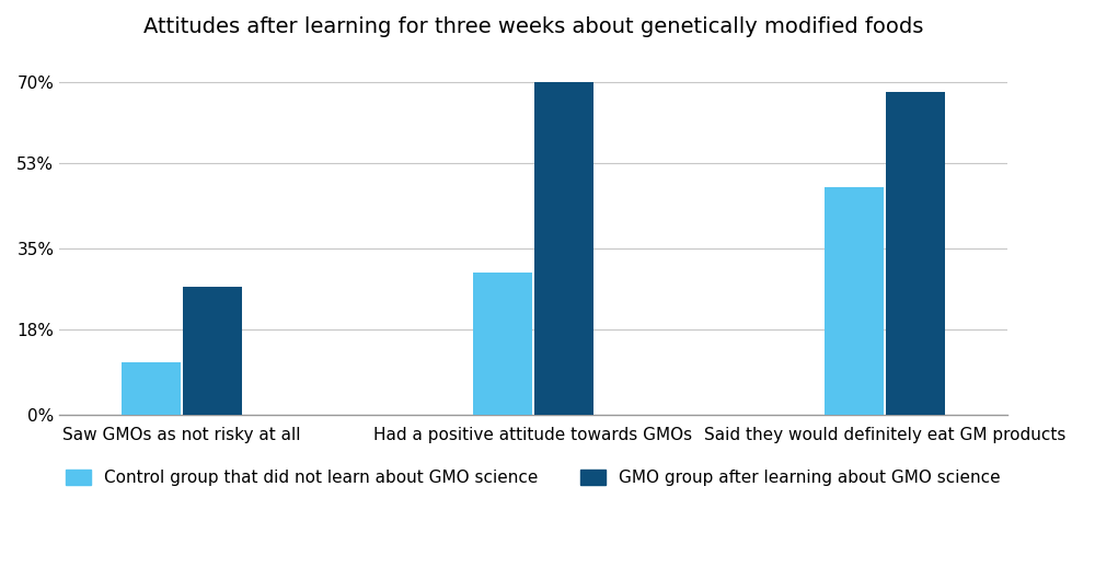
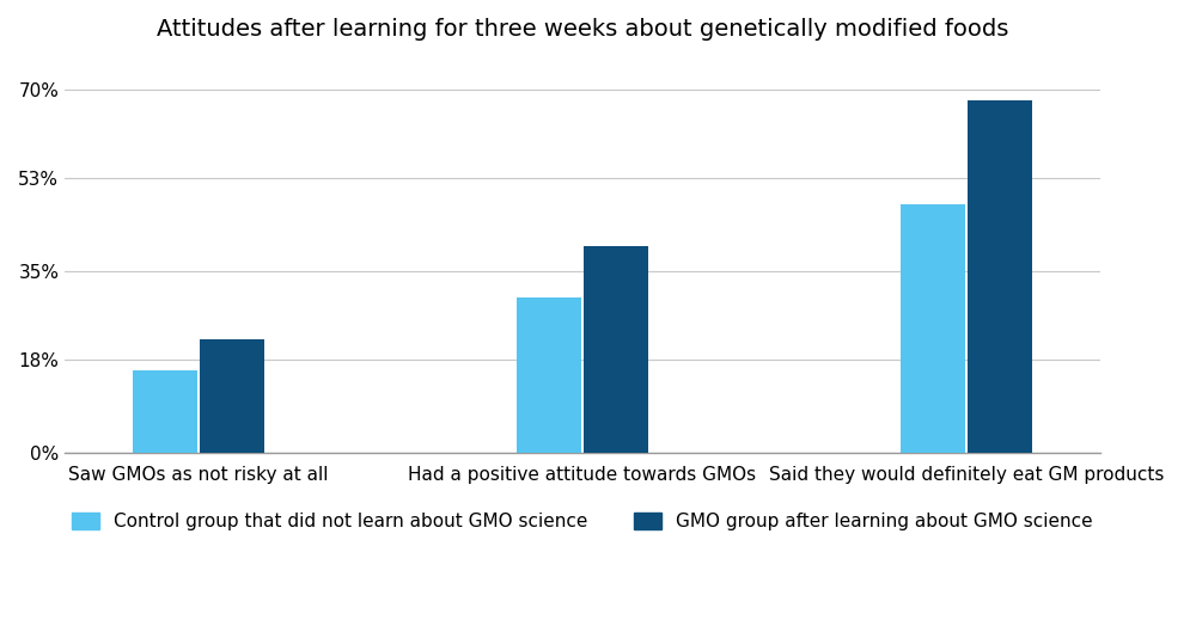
Control group that did not learn about GMO science/Saw GMOs as not risky at all: 11% -> 16%
GMO group after learning about GMO science/Saw GMOs as not risky at all: 27% -> 22%
GMO group after learning about GMO science/Had a positive attitude towards GMOs: 70% -> 40%
